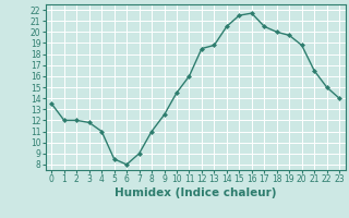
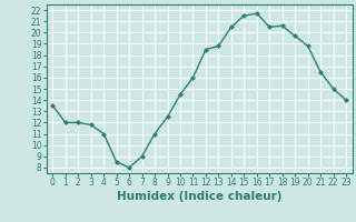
18: 20.0 -> 20.6
